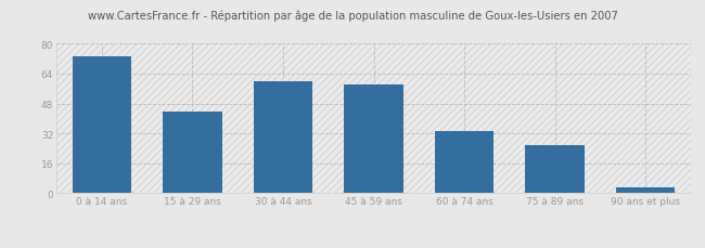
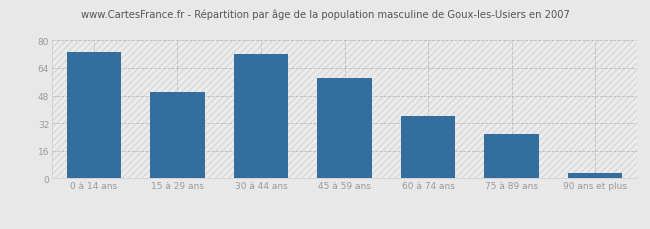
15 à 29 ans: 44 -> 50
30 à 44 ans: 60 -> 72
60 à 74 ans: 33 -> 36
